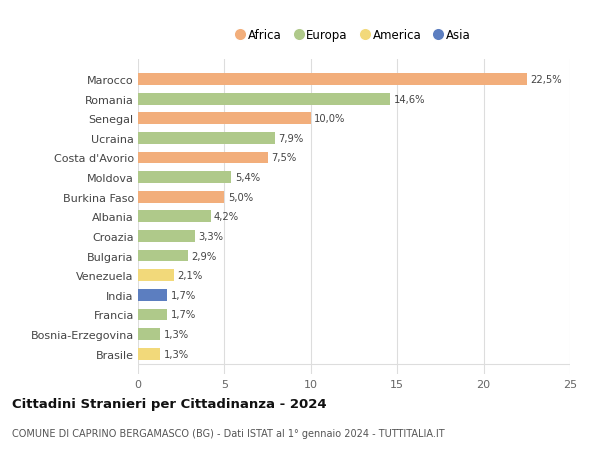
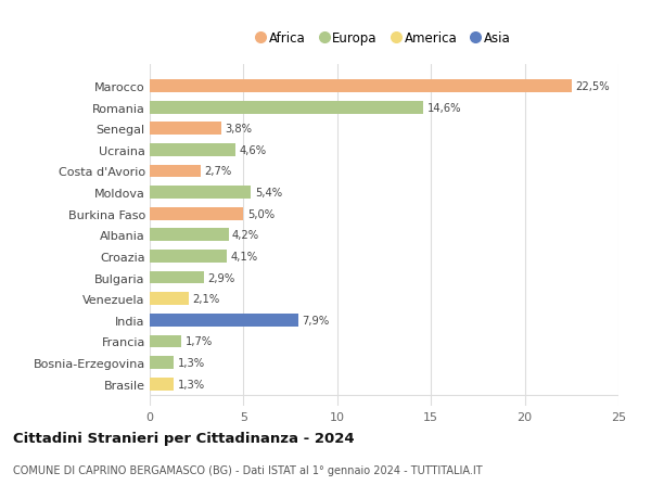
Senegal: 10,0% -> 3,8%
Ucraina: 7,9% -> 4,6%
Costa d'Avorio: 7,5% -> 2,7%
Croazia: 3,3% -> 4,1%
India: 1,7% -> 7,9%
